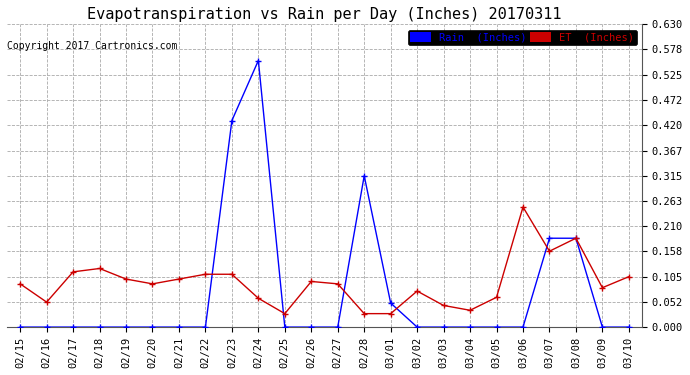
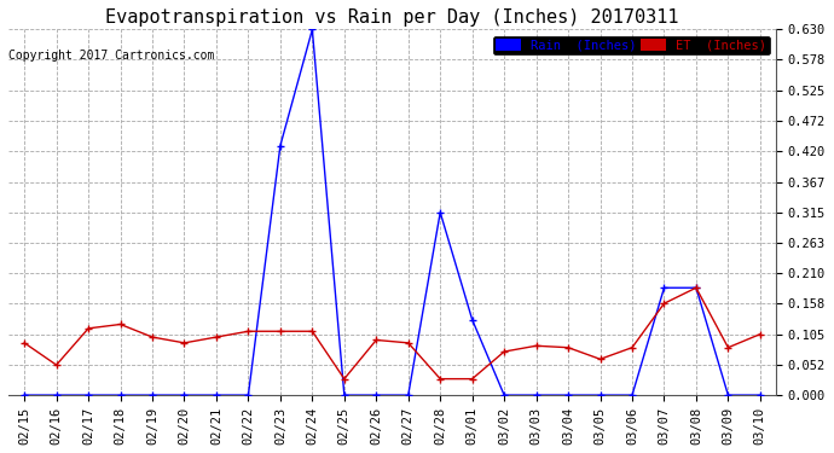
Rain (Inches)/02/24: 0.555 -> 0.630
ET (Inches)/02/24: 0.060 -> 0.110
Rain (Inches)/03/01: 0.050 -> 0.130
ET (Inches)/03/03: 0.045 -> 0.085
ET (Inches)/03/04: 0.035 -> 0.082
ET (Inches)/03/06: 0.250 -> 0.082
